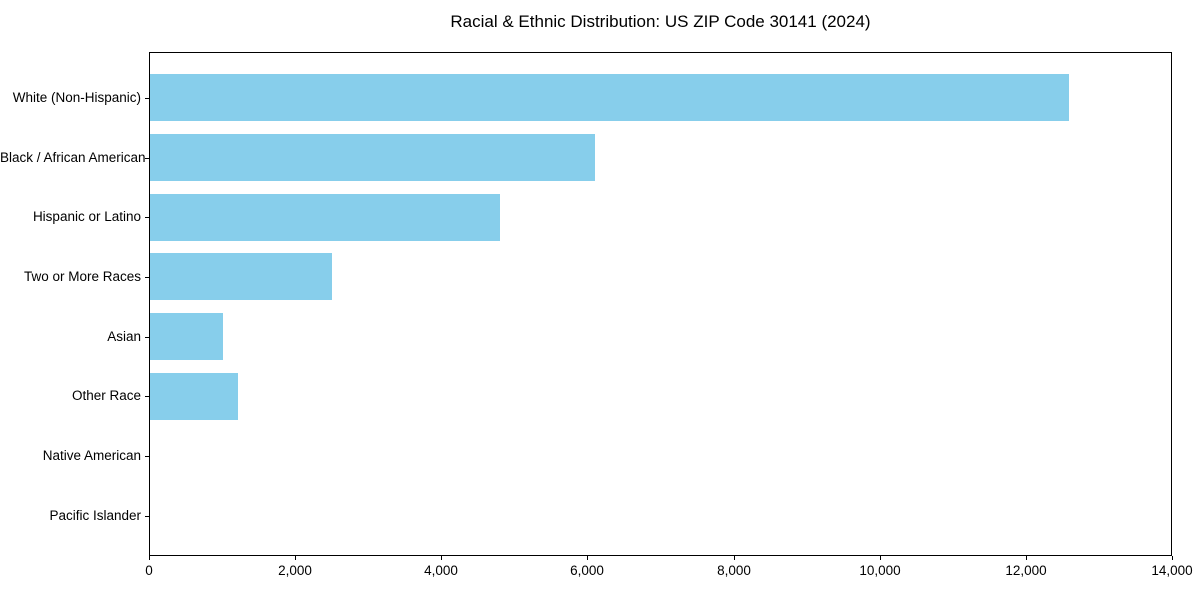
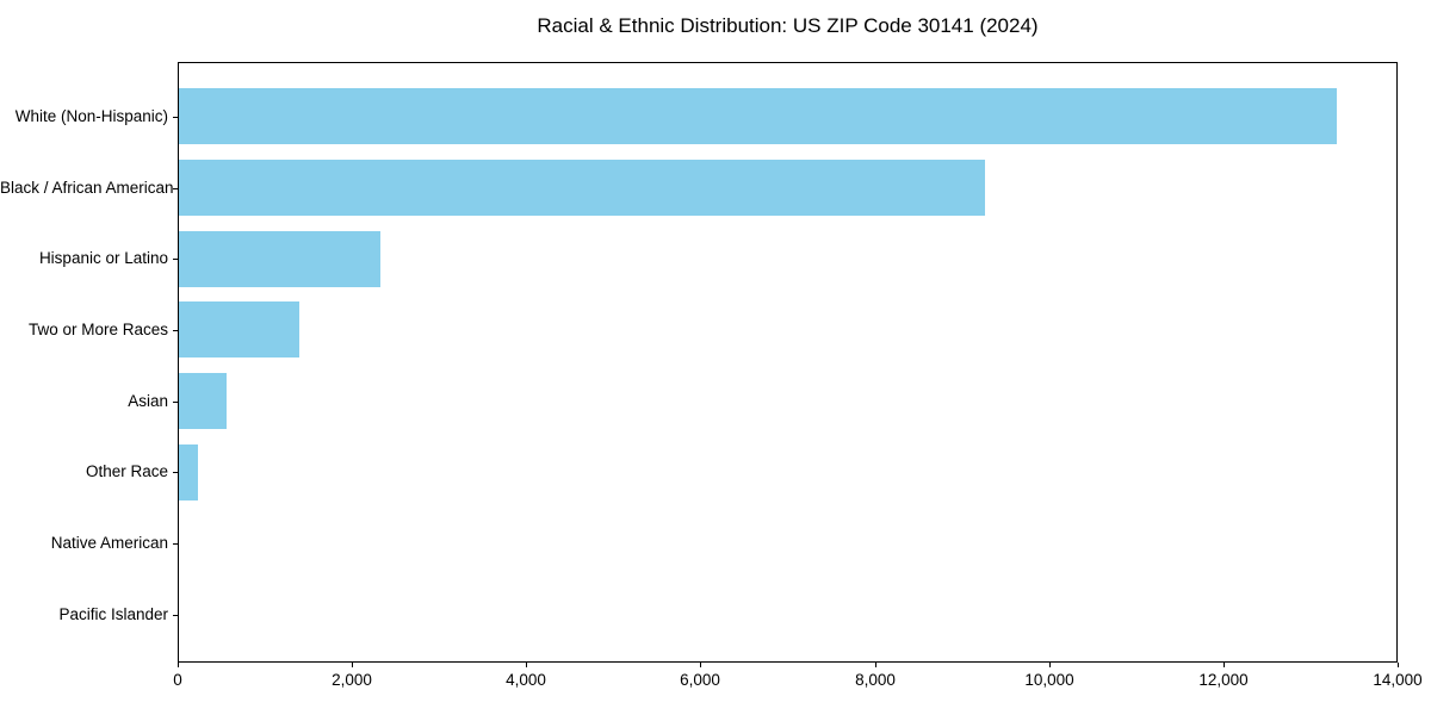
White (Non-Hispanic): 12600 -> 13300
Black / African American: 6100 -> 9300
Hispanic or Latino: 4800 -> 2300
Two or More Races: 2500 -> 1400
Asian: 1000 -> 600
Other Race: 1200 -> 200
